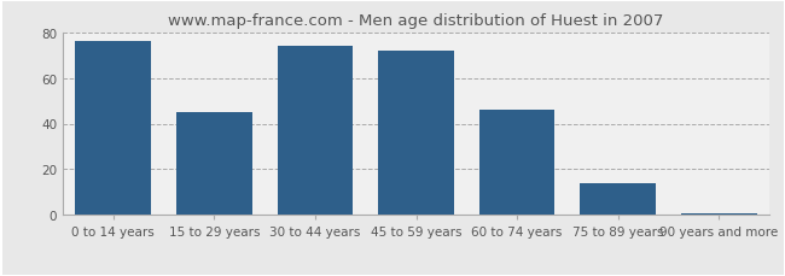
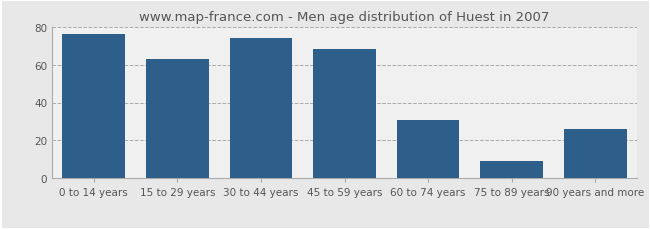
15 to 29 years: 45 -> 63
45 to 59 years: 72 -> 68
60 to 74 years: 46 -> 31
75 to 89 years: 14 -> 9
90 years and more: 1 -> 26
